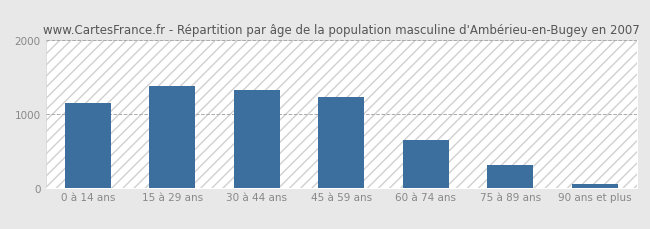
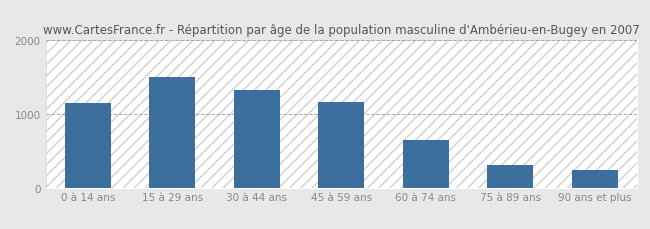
15 à 29 ans: 1380 -> 1500
45 à 59 ans: 1230 -> 1160
90 ans et plus: 40 -> 240
